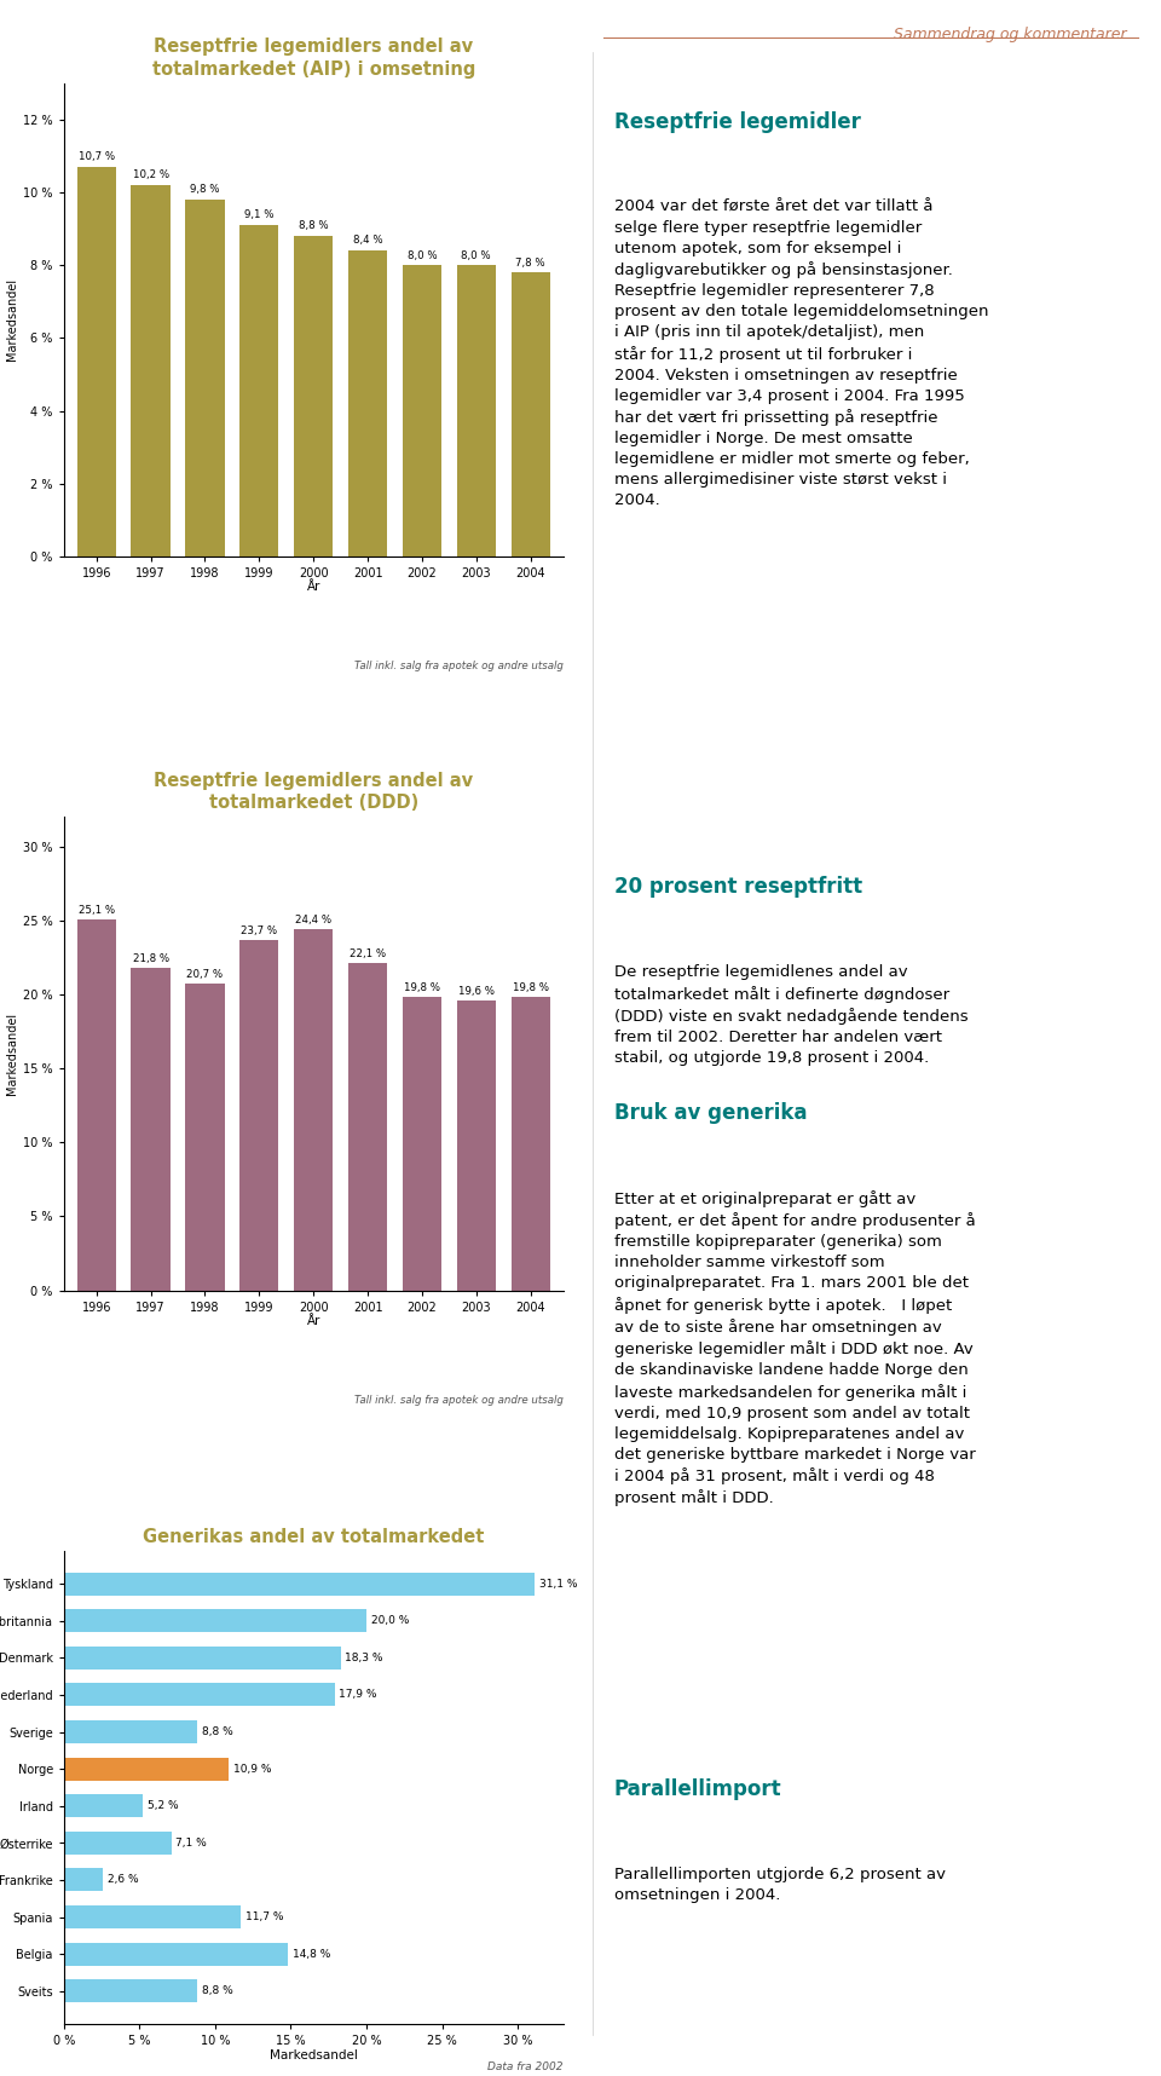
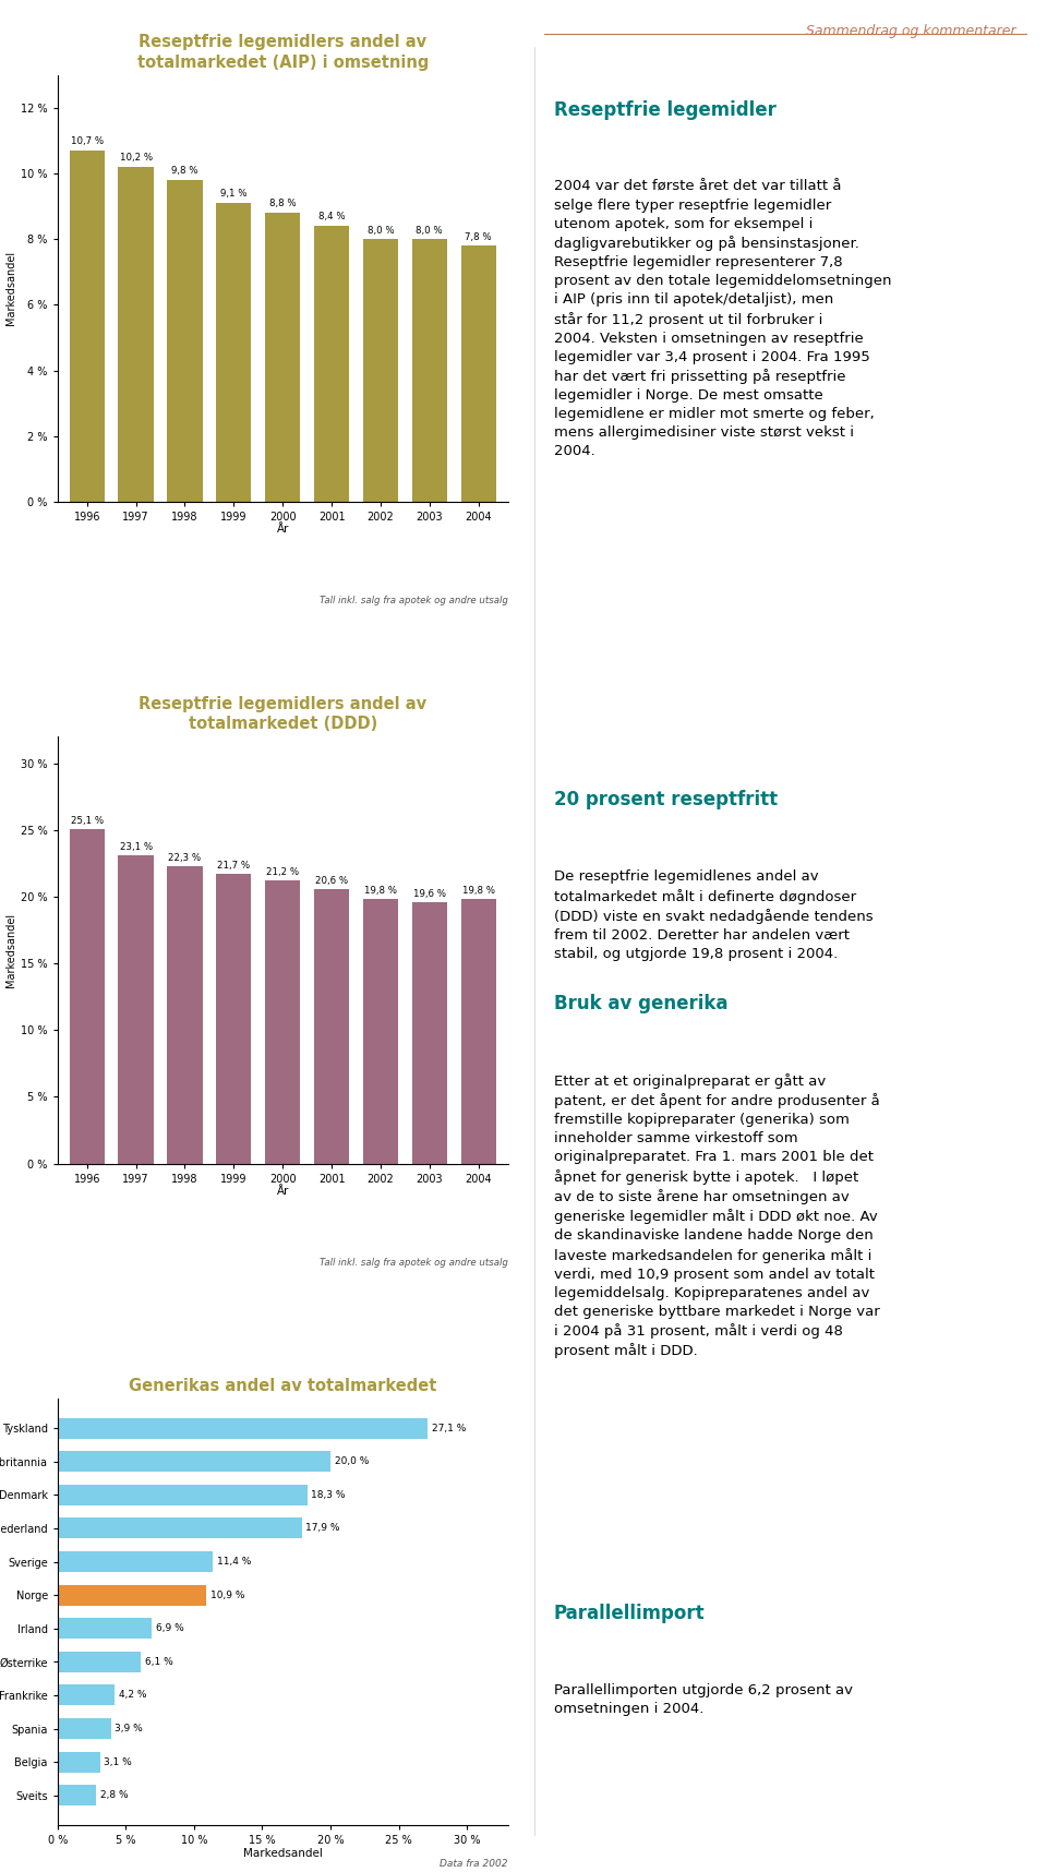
Reseptfrie legemidlers andel av totalmarkedet (DDD)/1997: 21,8 -> 23,1
Reseptfrie legemidlers andel av totalmarkedet (DDD)/1998: 20,7 -> 22,3
Reseptfrie legemidlers andel av totalmarkedet (DDD)/1999: 23,7 -> 21,7
Reseptfrie legemidlers andel av totalmarkedet (DDD)/2000: 24,4 -> 21,2
Reseptfrie legemidlers andel av totalmarkedet (DDD)/2001: 22,1 -> 20,6
Generikas andel av totalmarkedet/Tyskland: 31,1 -> 27,1
Generikas andel av totalmarkedet/Sverige: 8,8 -> 11,4
Generikas andel av totalmarkedet/Irland: 5,2 -> 6,9
Generikas andel av totalmarkedet/Østerrike: 7,1 -> 6,1
Generikas andel av totalmarkedet/Frankrike: 2,6 -> 4,2
Generikas andel av totalmarkedet/Spania: 11,7 -> 3,9
Generikas andel av totalmarkedet/Belgia: 14,8 -> 3,1
Generikas andel av totalmarkedet/Sveits: 8,8 -> 2,8
